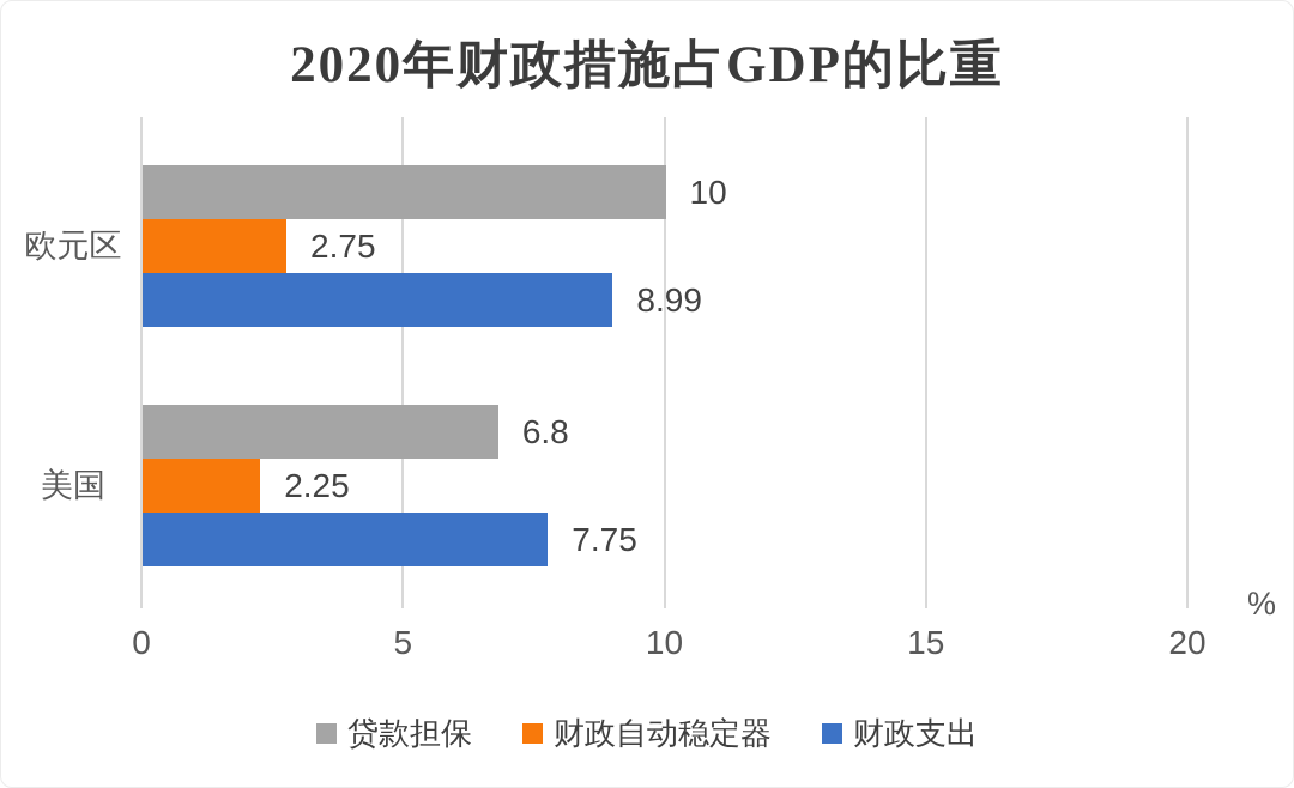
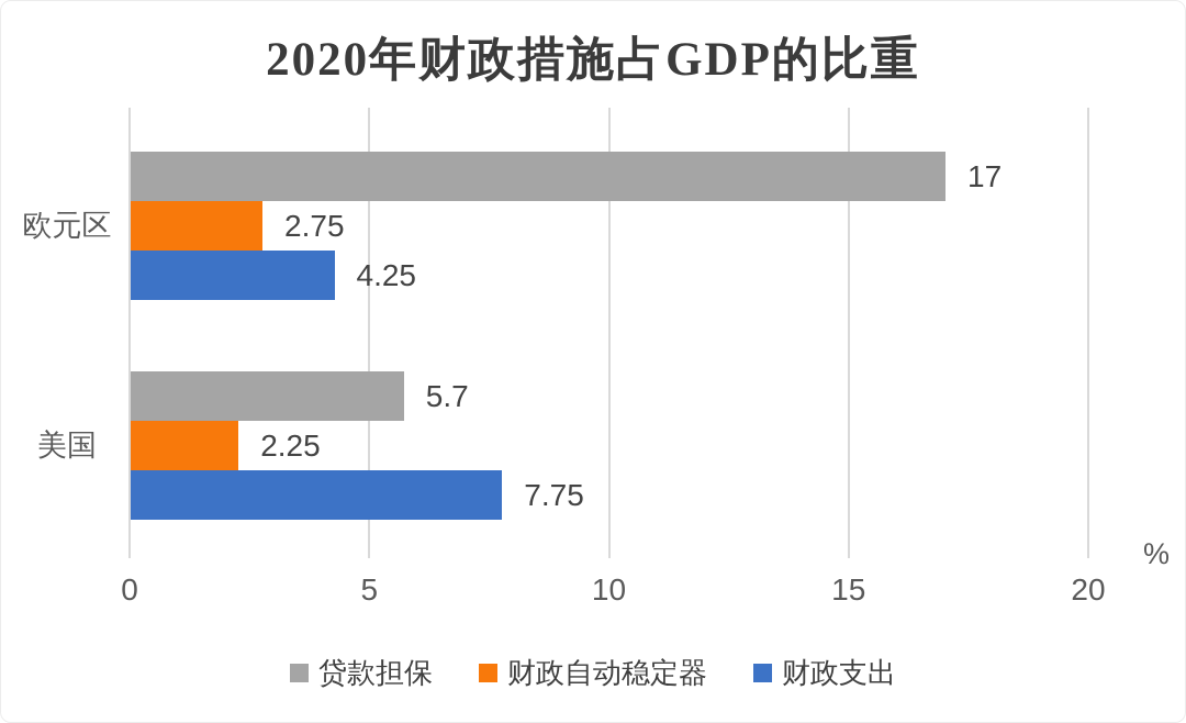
贷款担保/欧元区: 10 -> 17
财政支出/欧元区: 8.99 -> 4.25
贷款担保/美国: 6.8 -> 5.7
